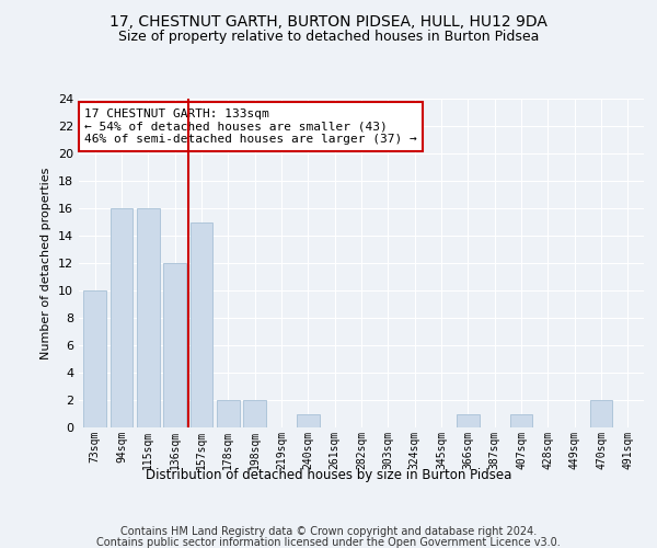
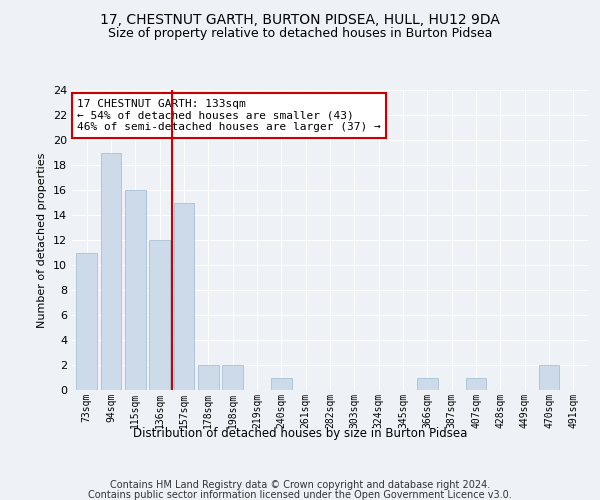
73sqm: 10 -> 11
94sqm: 16 -> 19
